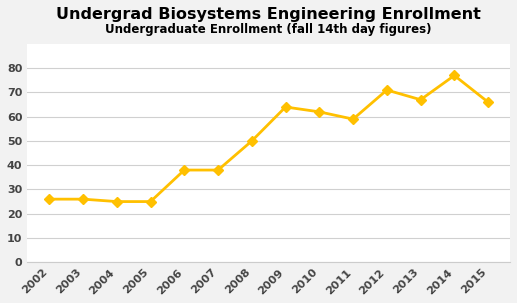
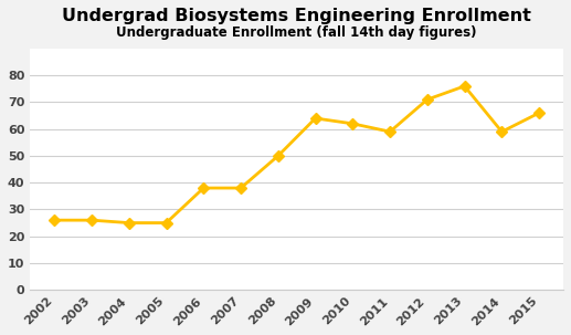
2013: 67 -> 76
2014: 77 -> 59
